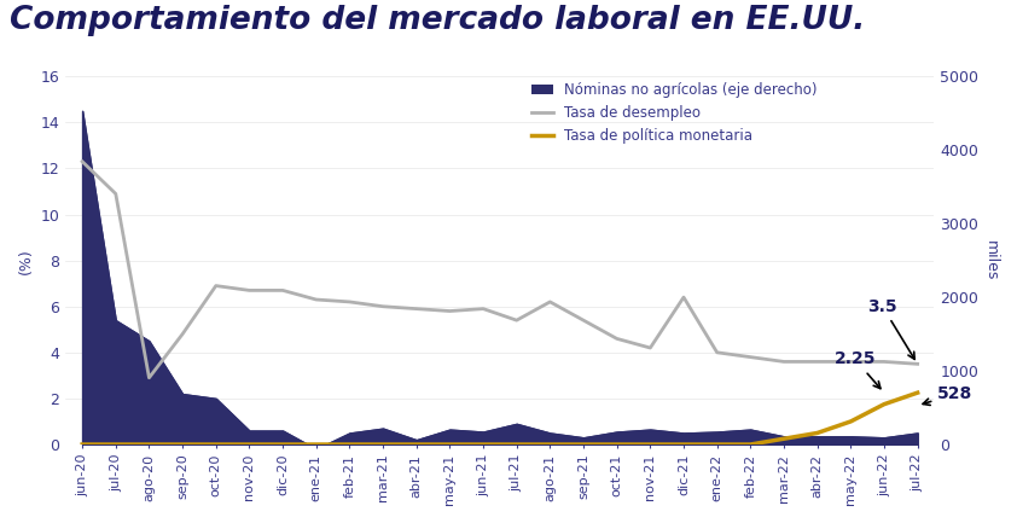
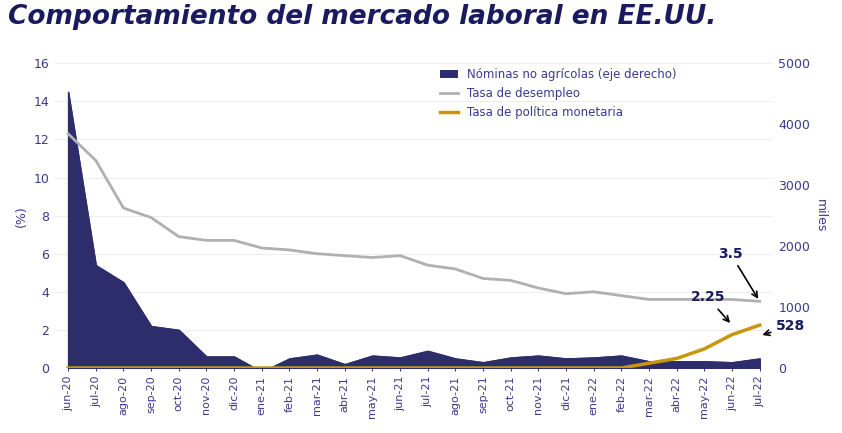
Tasa de desempleo/ago-20: 2.9 -> 8.4
Tasa de desempleo/sep-20: 4.8 -> 7.9
Tasa de desempleo/ago-21: 6.2 -> 5.2
Tasa de desempleo/sep-21: 5.4 -> 4.7
Tasa de desempleo/dic-21: 6.4 -> 3.9
